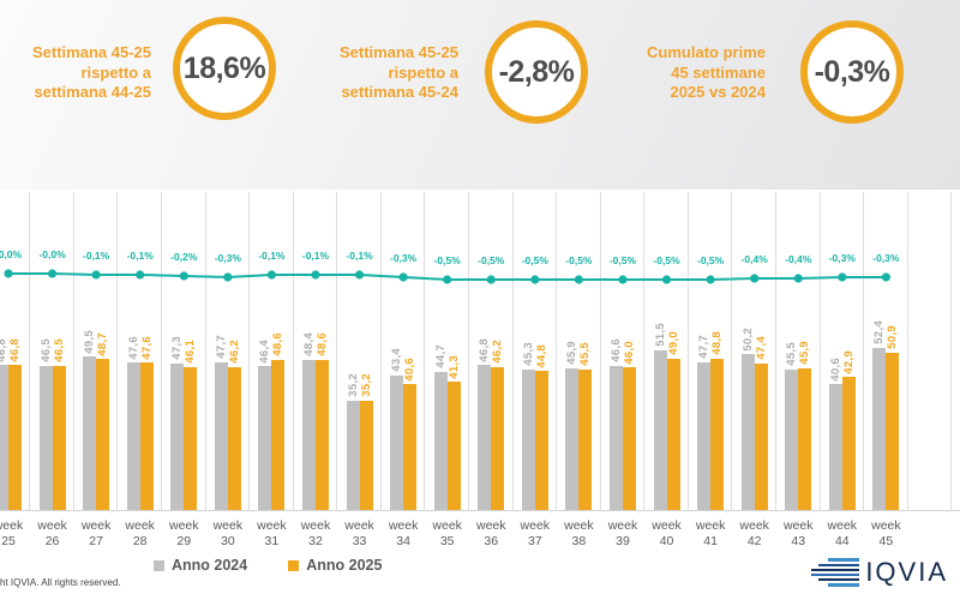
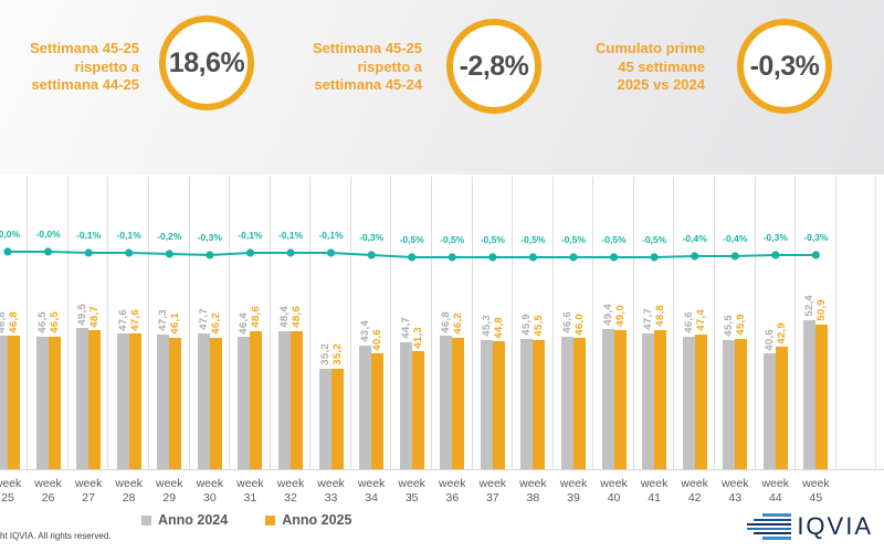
Anno 2024/week 40: 51,5 -> 49,4
Anno 2024/week 42: 50,2 -> 46,6
